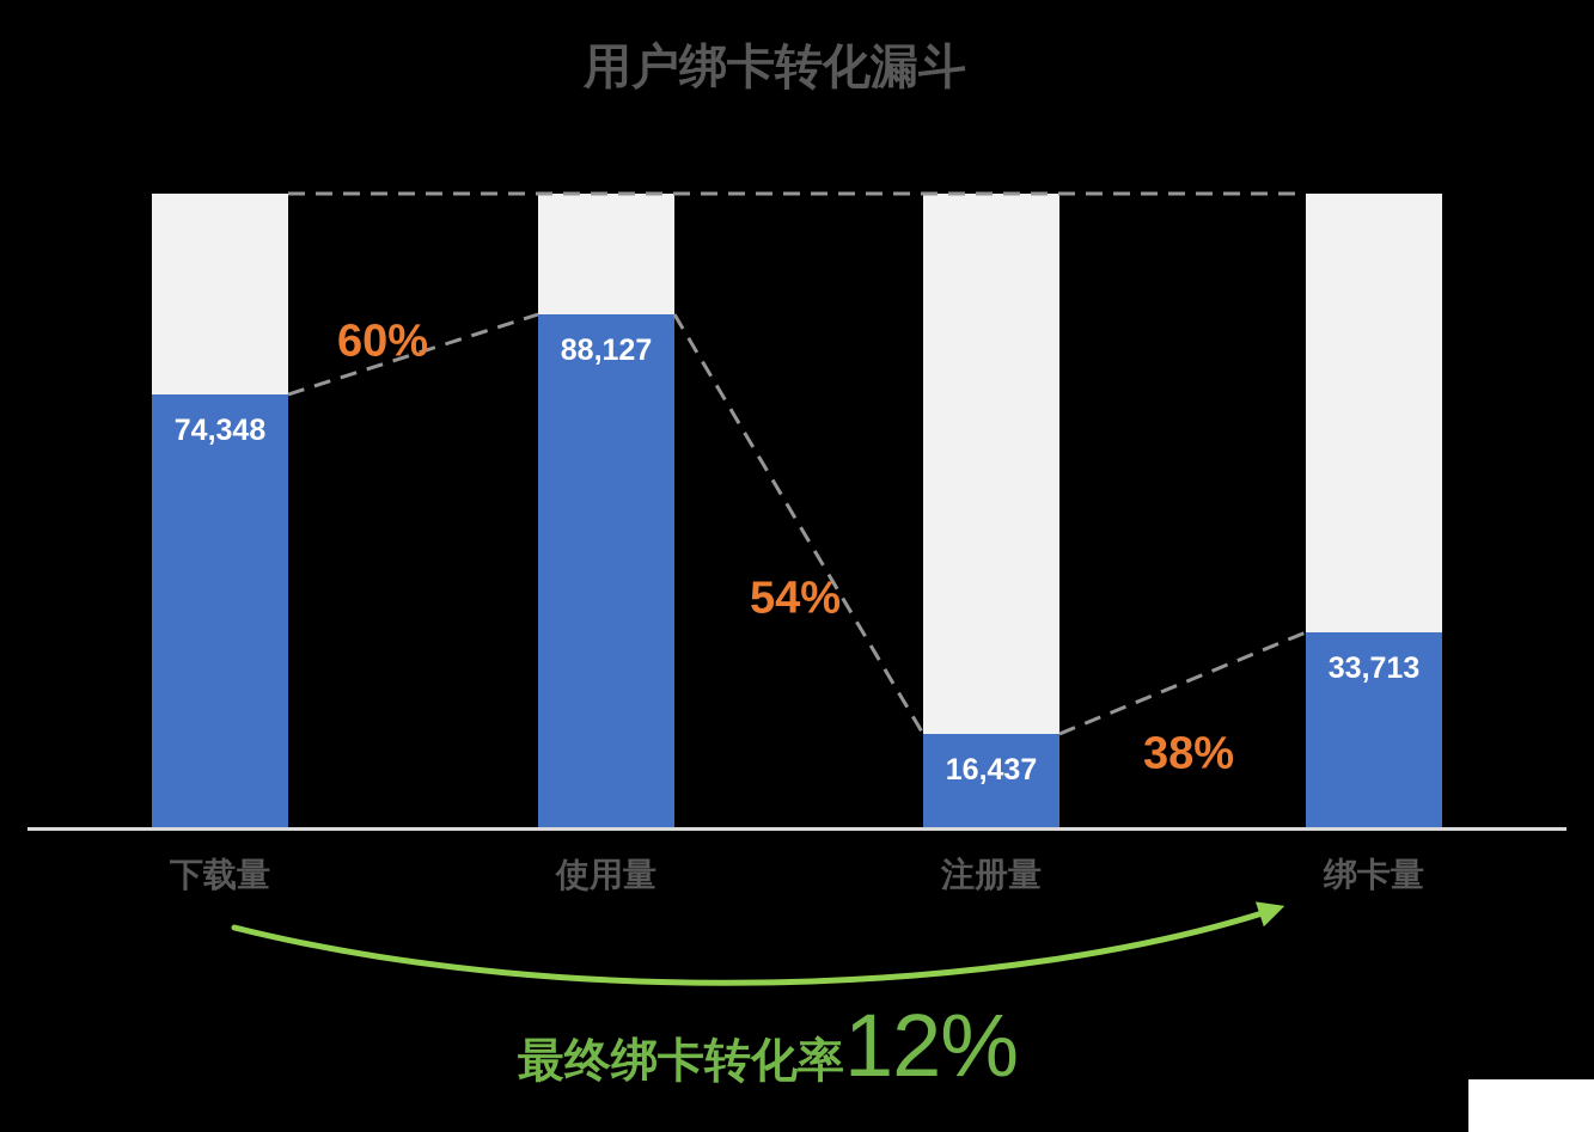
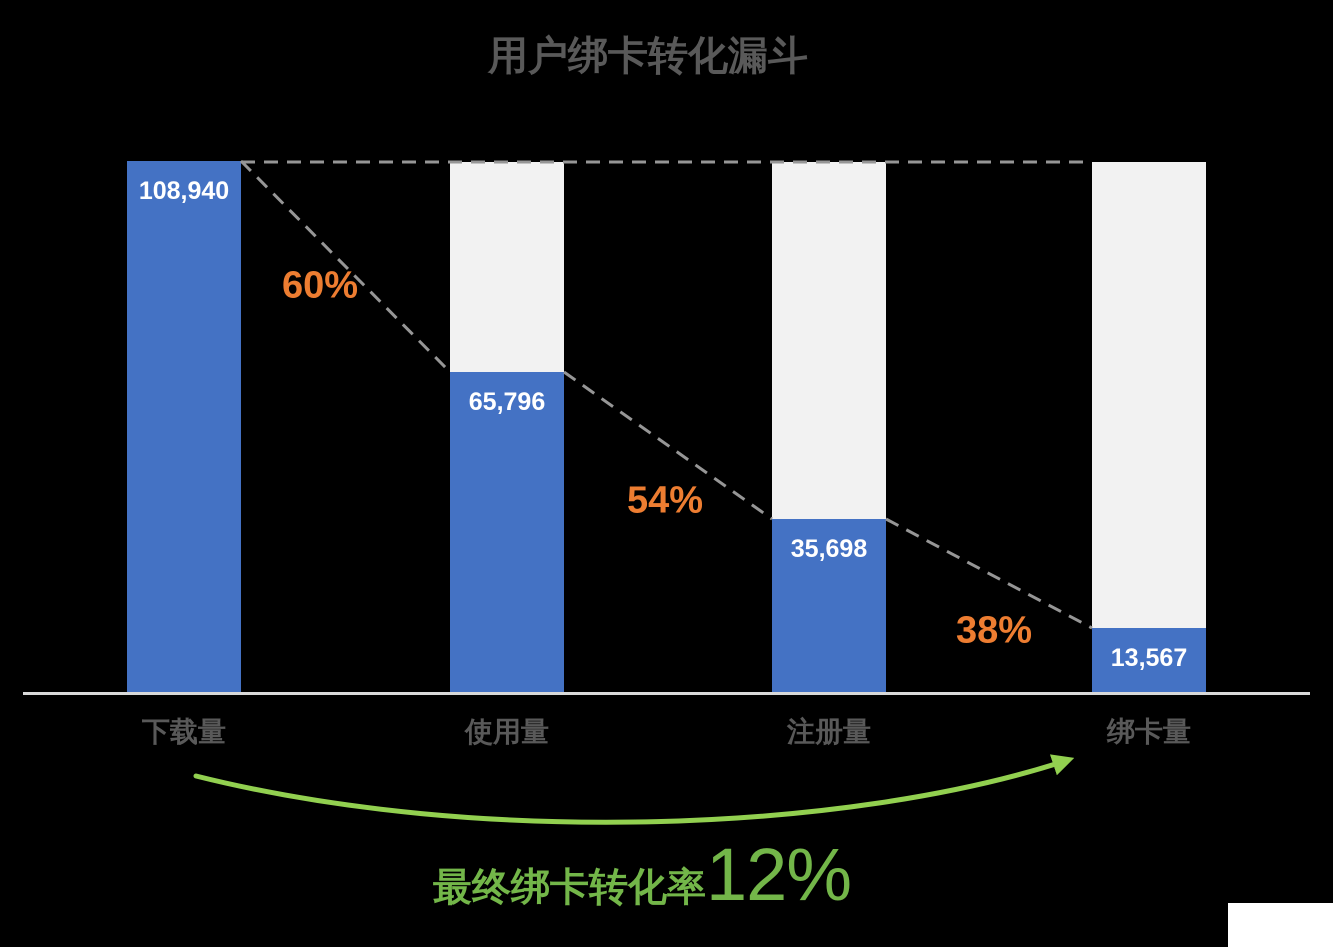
下载量: 74,348 -> 108,940
使用量: 88,127 -> 65,796
注册量: 16,437 -> 35,698
绑卡量: 33,713 -> 13,567
